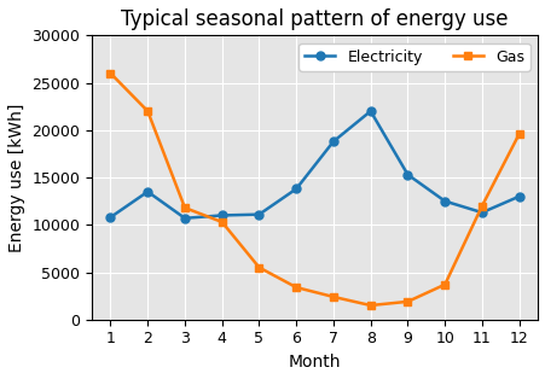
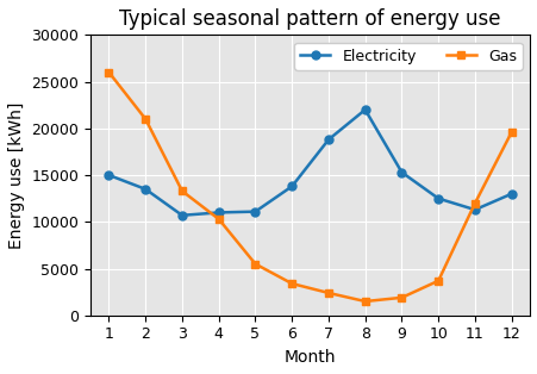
Electricity/1: 10800 -> 15000
Gas/2: 22000 -> 21000
Gas/3: 11800 -> 13300
